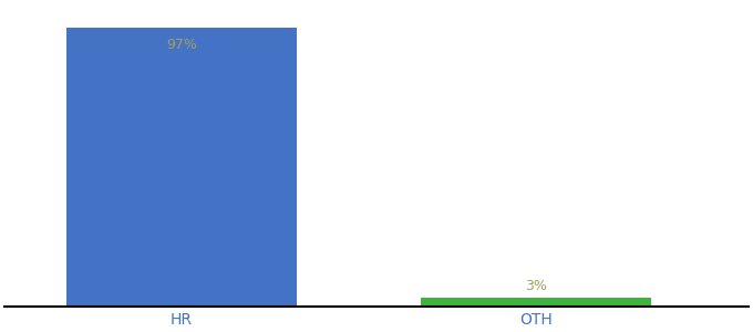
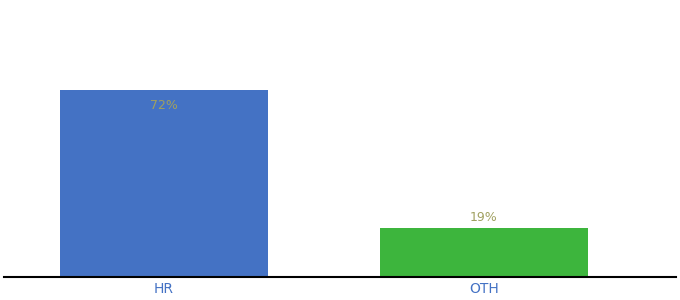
HR: 97% -> 72%
OTH: 3% -> 19%
